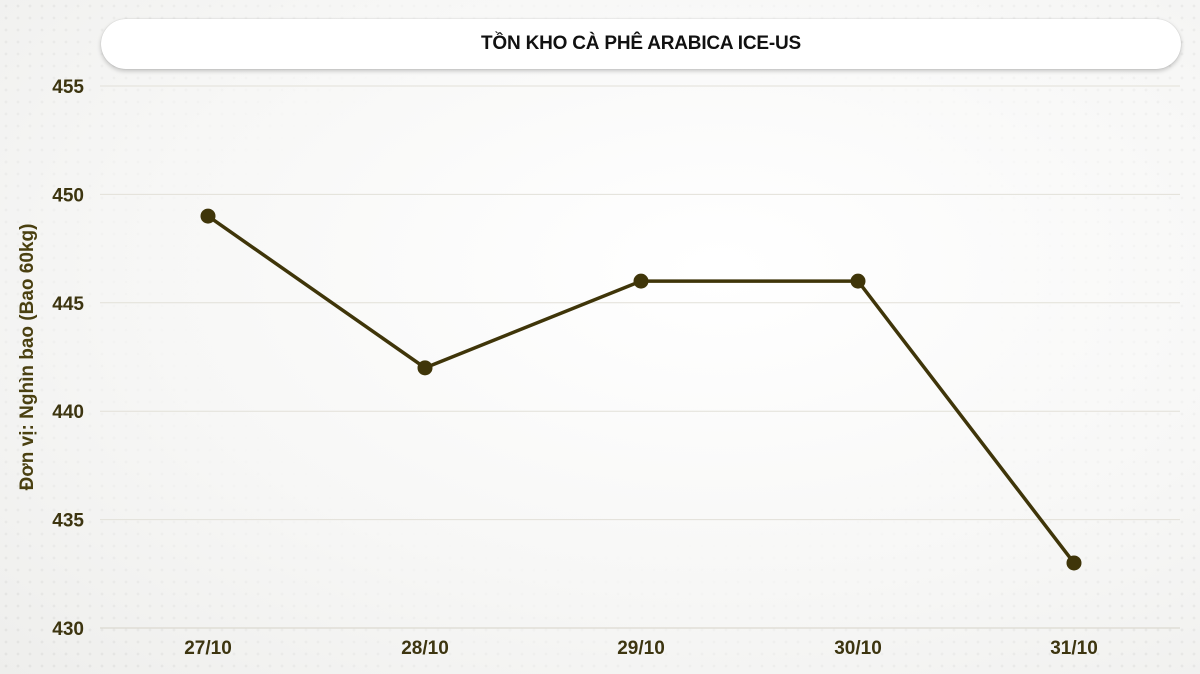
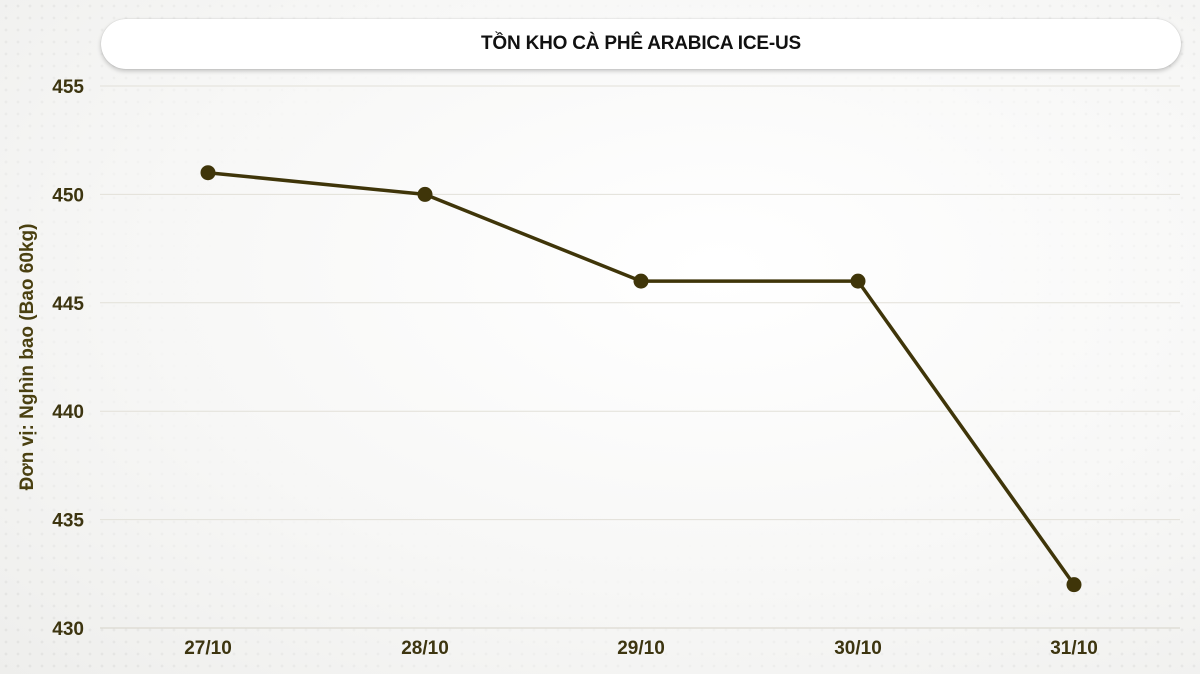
27/10: 449 -> 451
28/10: 442 -> 450
31/10: 433 -> 432
